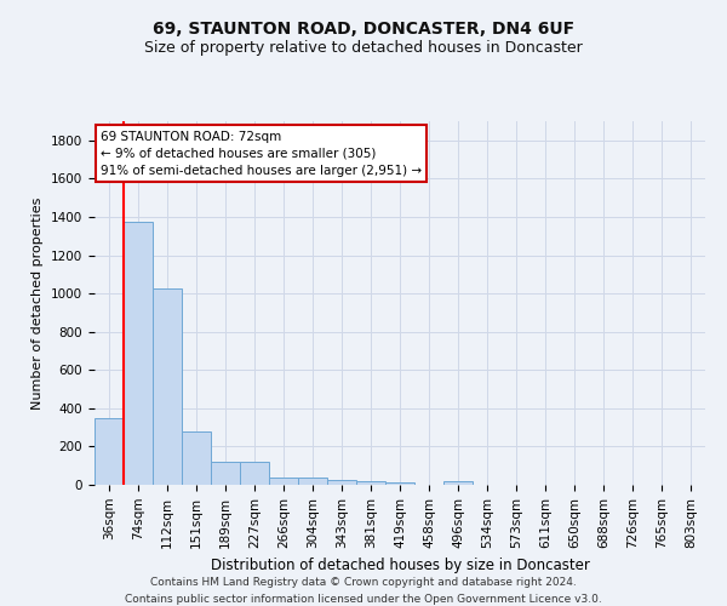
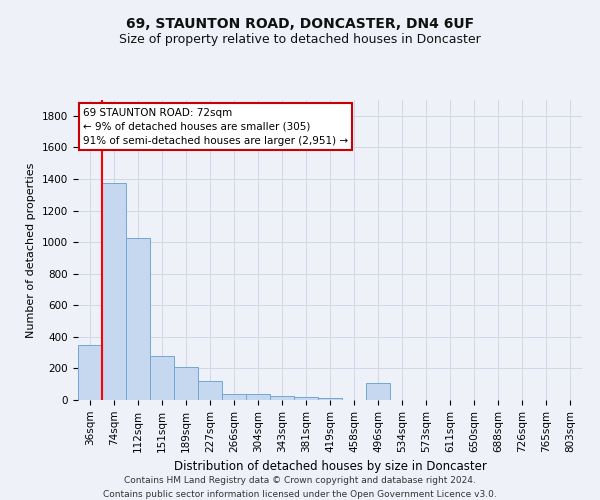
189sqm: 120 -> 210
496sqm: 20 -> 110
